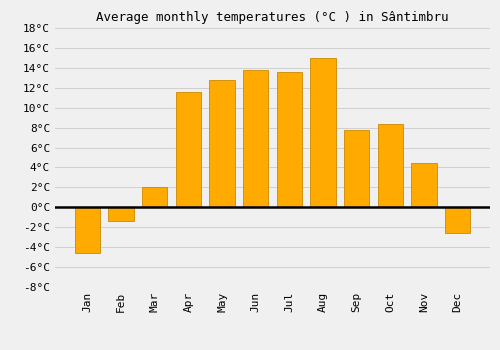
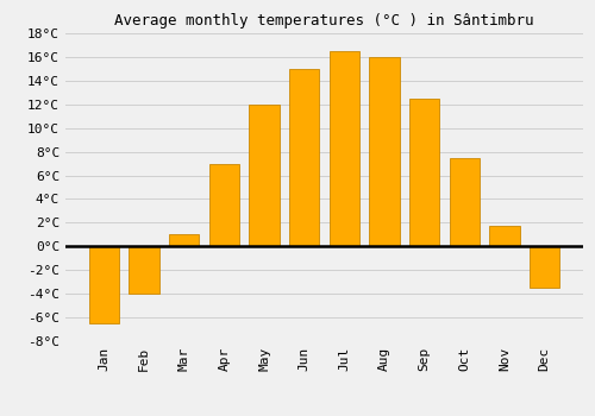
Jan: -4.6°C -> -6.5°C
Feb: -1.4°C -> -4.0°C
Mar: 2.0°C -> 1.0°C
Apr: 11.6°C -> 7.0°C
May: 12.8°C -> 12.0°C
Jun: 13.8°C -> 15.0°C
Jul: 13.6°C -> 16.5°C
Aug: 15.0°C -> 16.0°C
Sep: 7.8°C -> 12.5°C
Oct: 8.4°C -> 7.5°C
Nov: 4.4°C -> 1.7°C
Dec: -2.6°C -> -3.5°C
